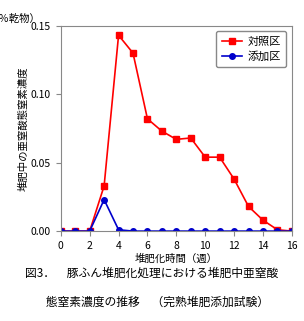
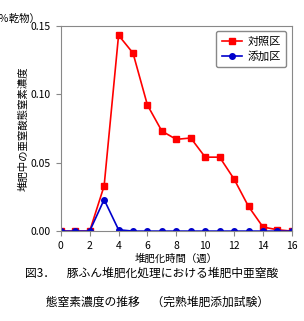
対照区/6: 0.082 -> 0.092
対照区/14: 0.008 -> 0.003
